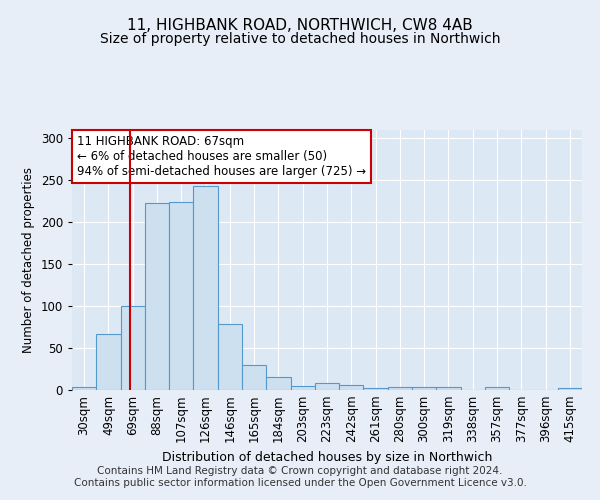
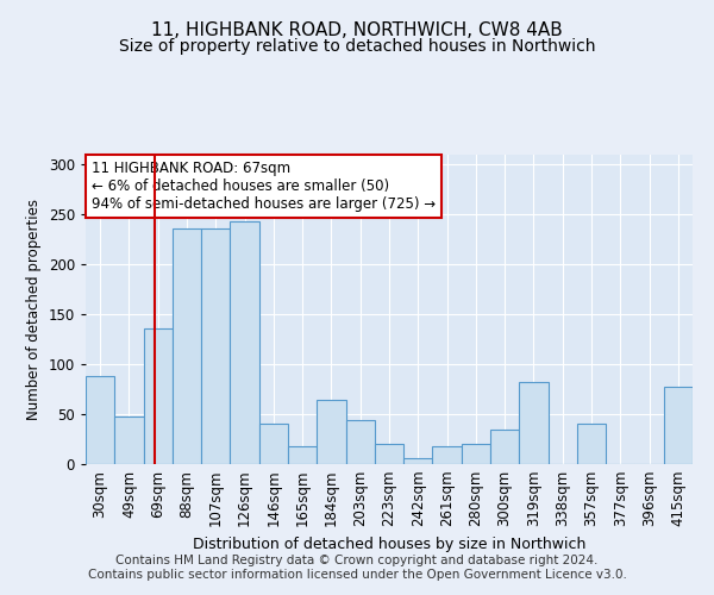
30sqm: 3 -> 88
49sqm: 67 -> 48
69sqm: 100 -> 136
88sqm: 223 -> 236
107sqm: 224 -> 236
146sqm: 79 -> 40
165sqm: 30 -> 18
184sqm: 15 -> 64
203sqm: 5 -> 44
223sqm: 8 -> 20
261sqm: 2 -> 18
280sqm: 3 -> 20
300sqm: 3 -> 34
319sqm: 3 -> 82
357sqm: 3 -> 40
415sqm: 2 -> 78
